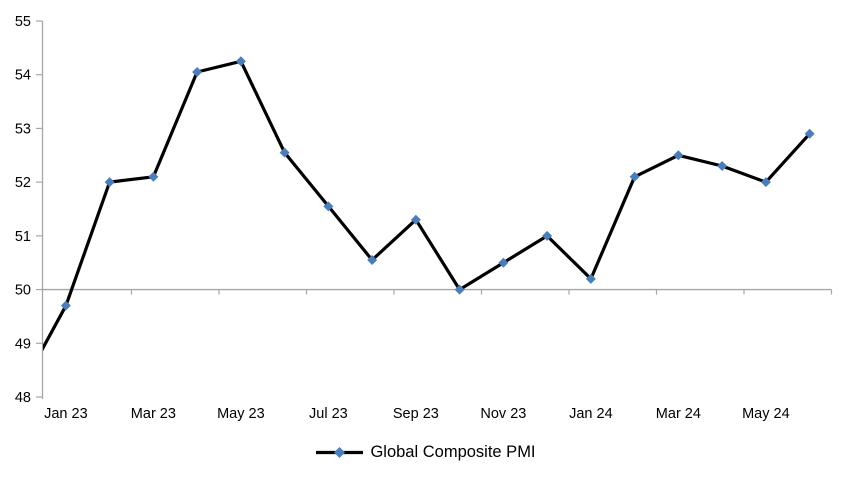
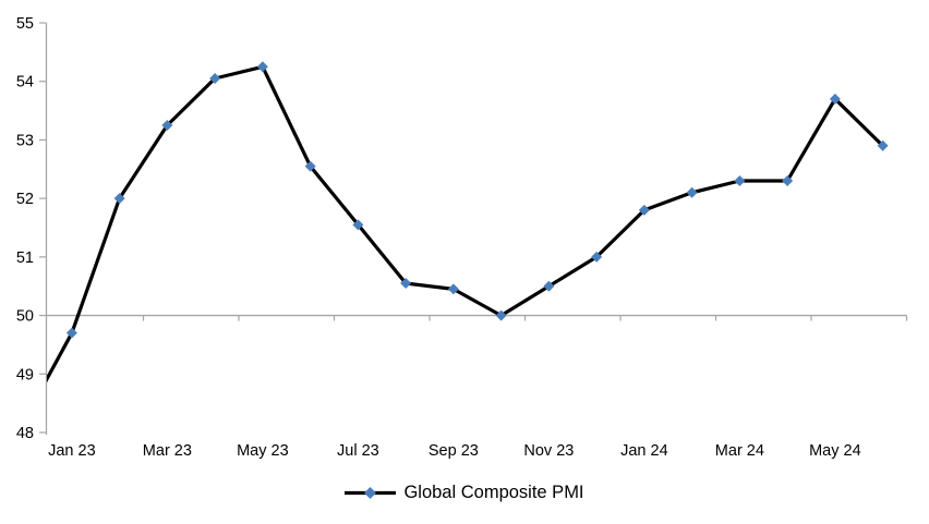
Mar 23: 52.1 -> 53.2
Sep 23: 51.3 -> 50.5
Jan 24: 50.2 -> 51.8
Mar 24: 52.5 -> 52.3
May 24: 52.0 -> 53.7
